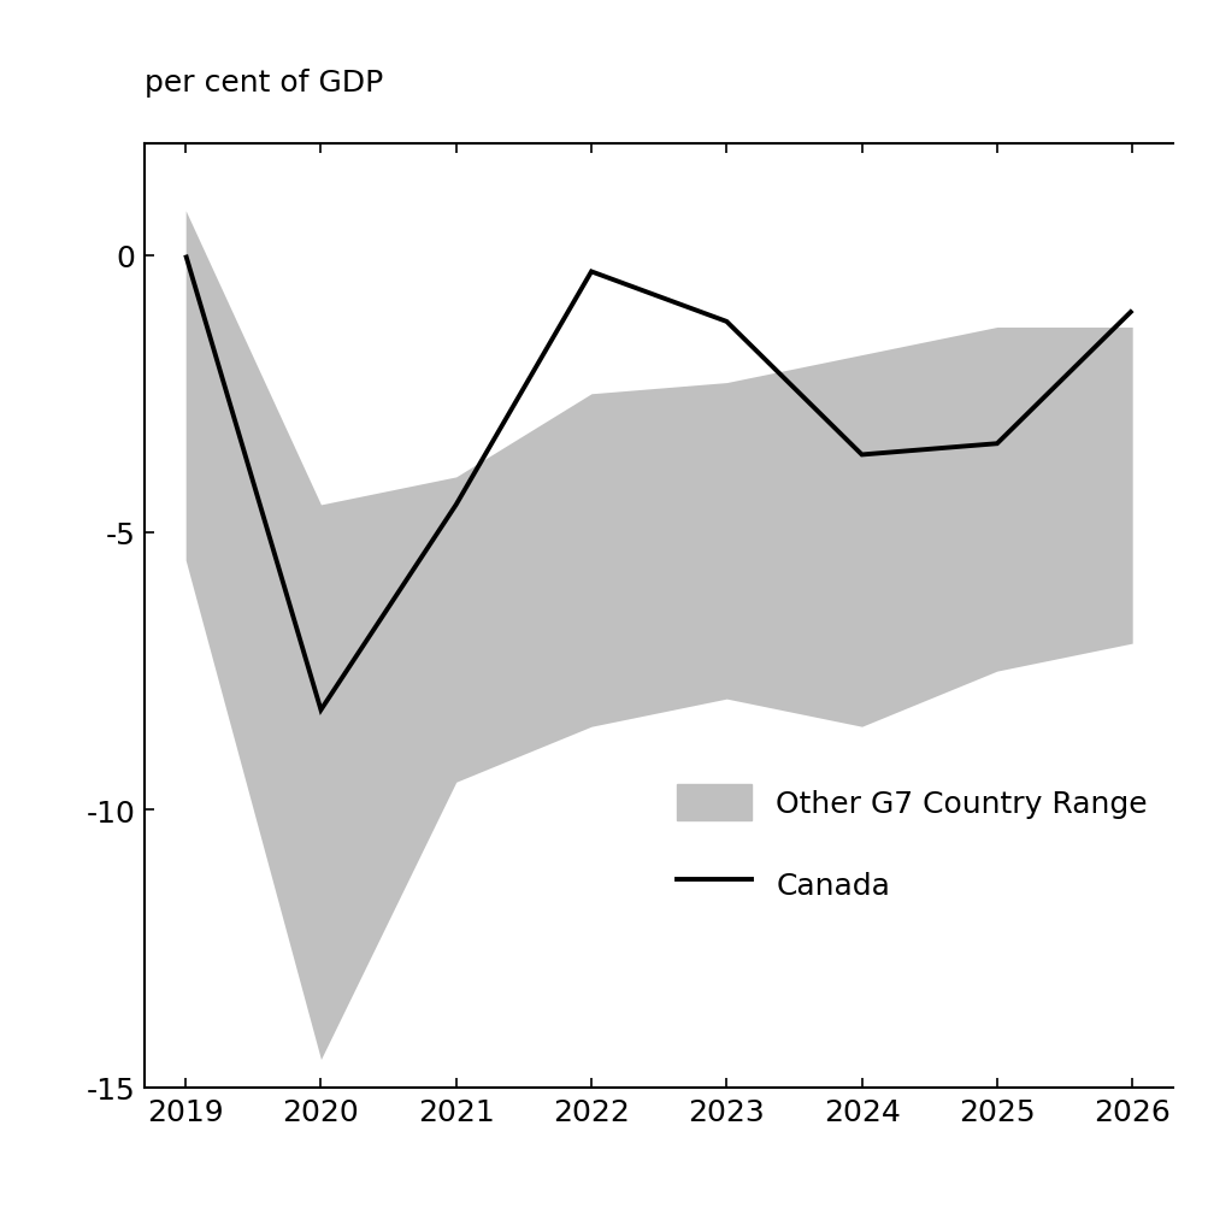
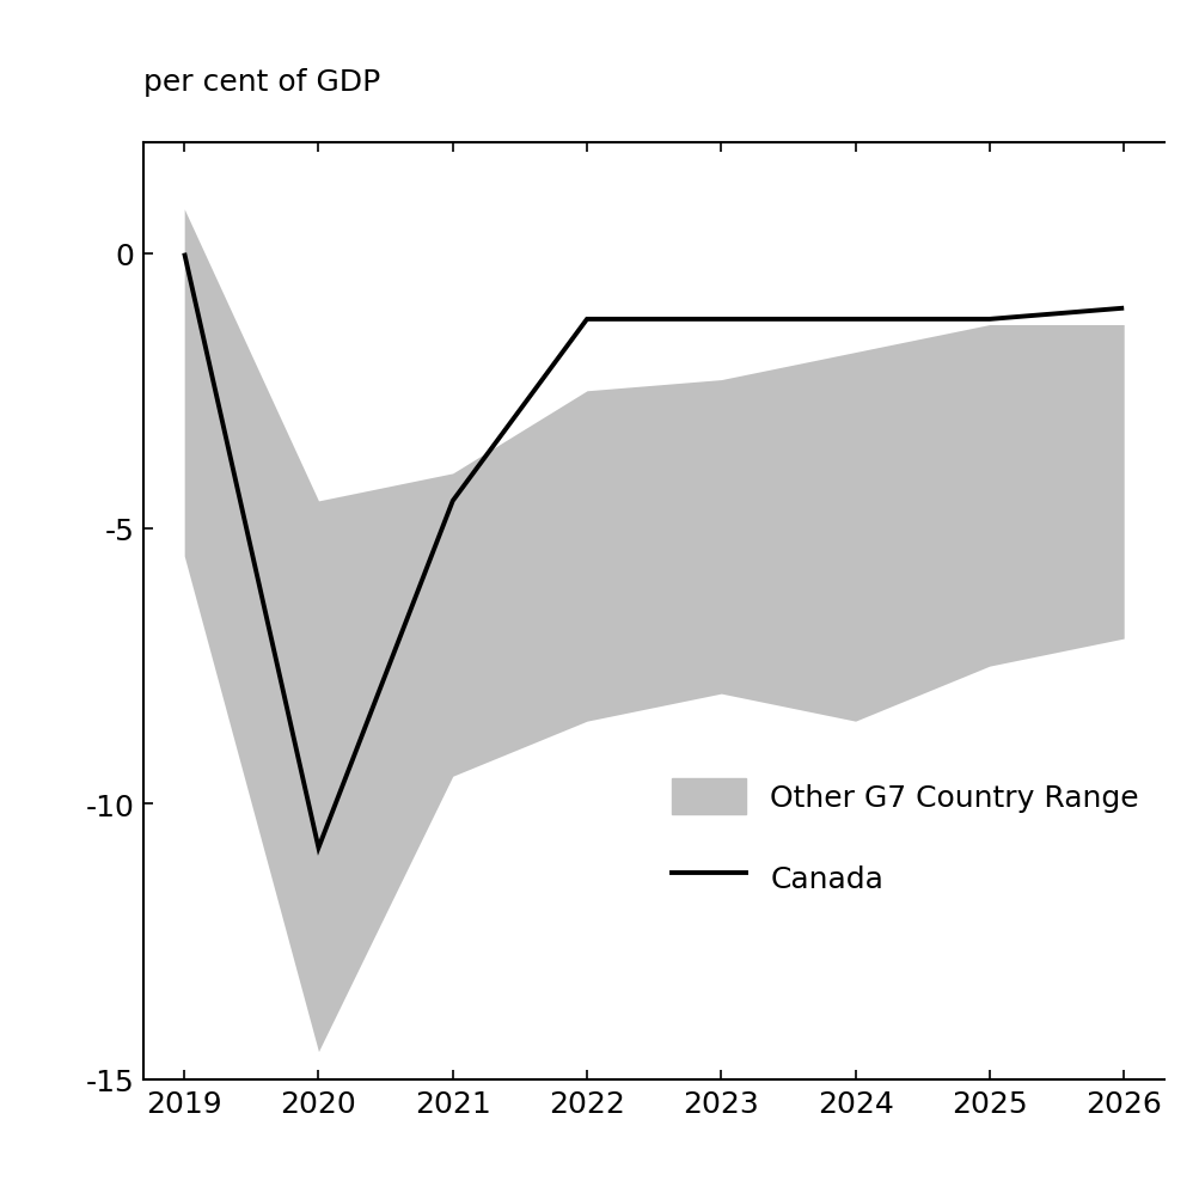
Canada/2020: -8.2 -> -10.8
Canada/2022: -0.3 -> -1.2
Canada/2024: -3.6 -> -1.2
Canada/2025: -3.4 -> -1.2
